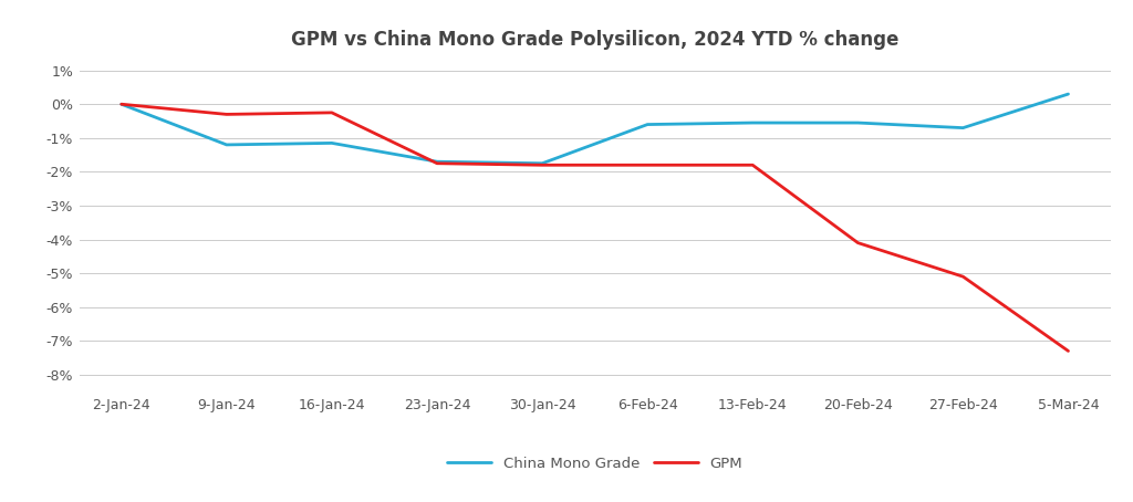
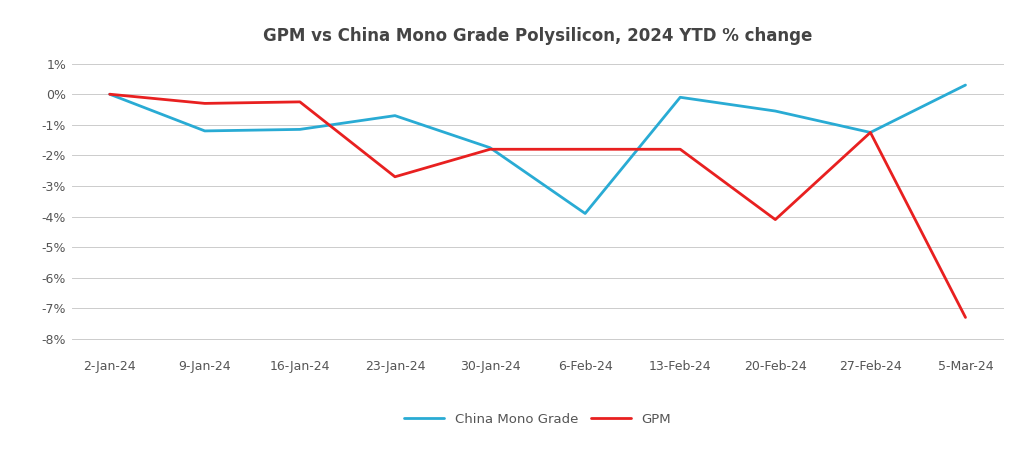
China Mono Grade/23-Jan-24: -1.70% -> -0.70%
GPM/23-Jan-24: -1.75% -> -2.70%
China Mono Grade/6-Feb-24: -0.60% -> -3.90%
China Mono Grade/13-Feb-24: -0.55% -> -0.10%
China Mono Grade/27-Feb-24: -0.70% -> -1.25%
GPM/27-Feb-24: -5.10% -> -1.25%
